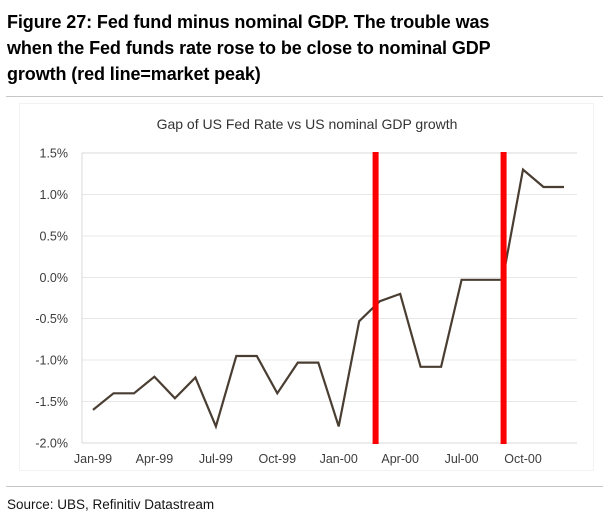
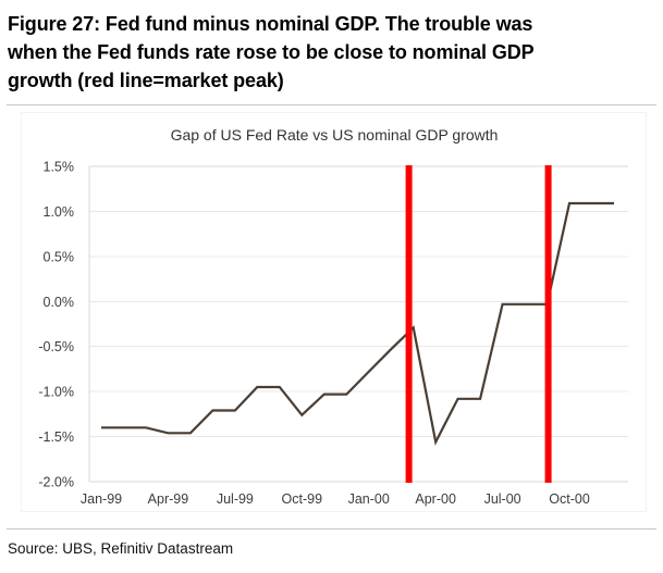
Jan-99: -1.6% -> -1.4%
Apr-99: -1.2% -> -1.5%
Jul-99: -1.8% -> -1.2%
Oct-99: -1.4% -> -1.3%
Jan-00: -1.8% -> -0.8%
Apr-00: -0.2% -> -1.6%
Oct-00: 1.3% -> 1.1%
